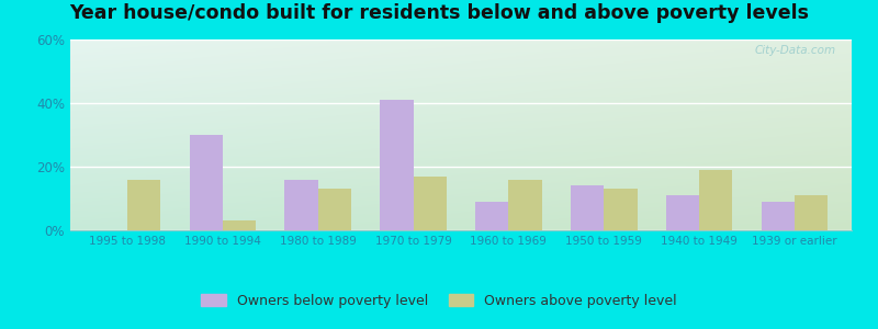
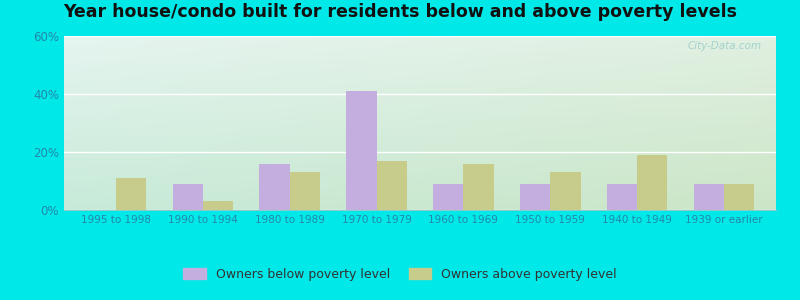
Owners above poverty level/1995 to 1998: 16% -> 11%
Owners below poverty level/1990 to 1994: 30% -> 9%
Owners below poverty level/1950 to 1959: 14% -> 9%
Owners below poverty level/1940 to 1949: 11% -> 9%
Owners above poverty level/1939 or earlier: 11% -> 9%
